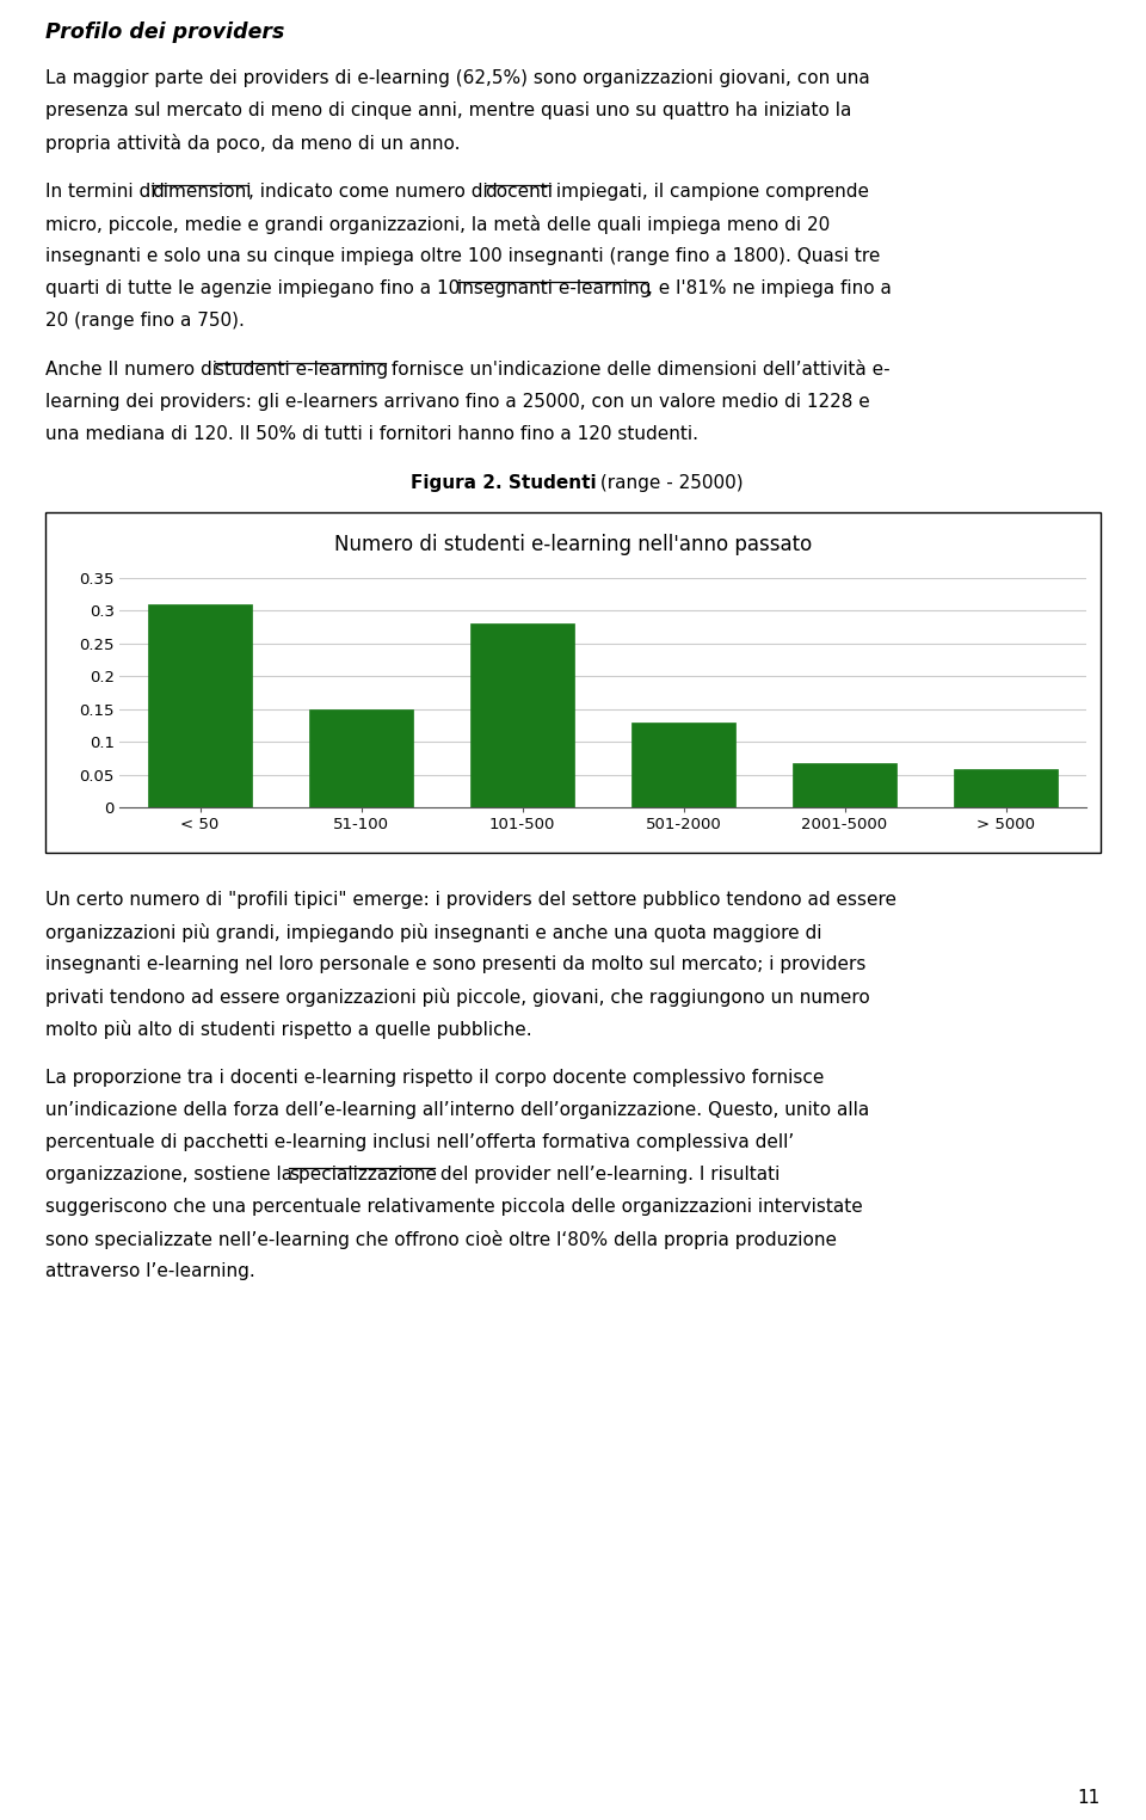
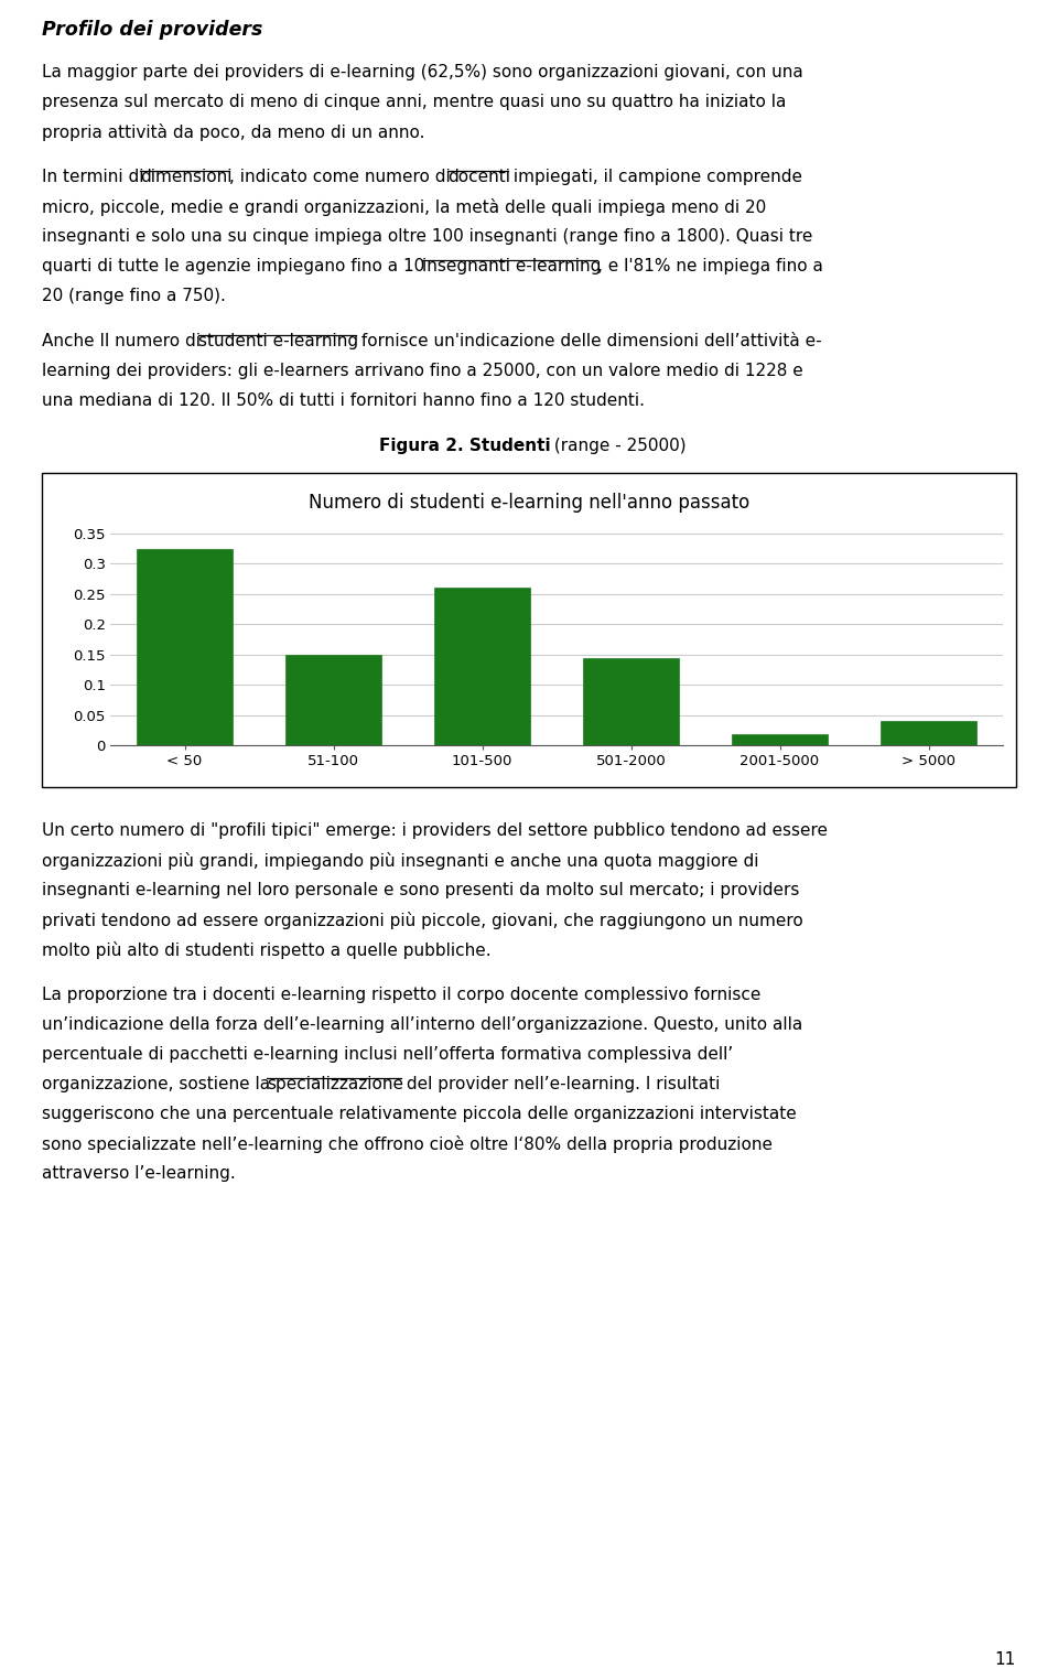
< 50: 0.310 -> 0.324
101-500: 0.280 -> 0.260
501-2000: 0.130 -> 0.144
2001-5000: 0.068 -> 0.018
> 5000: 0.058 -> 0.040
